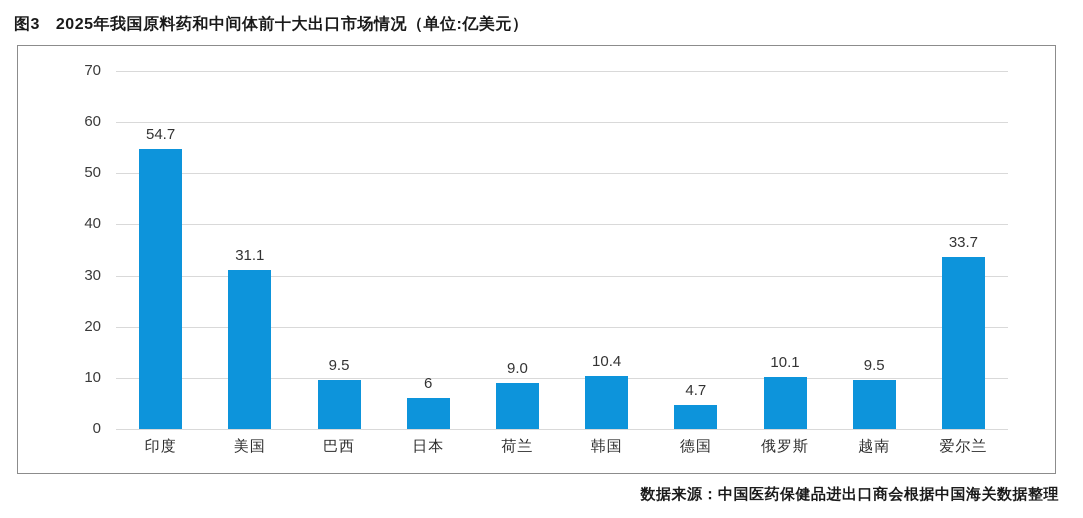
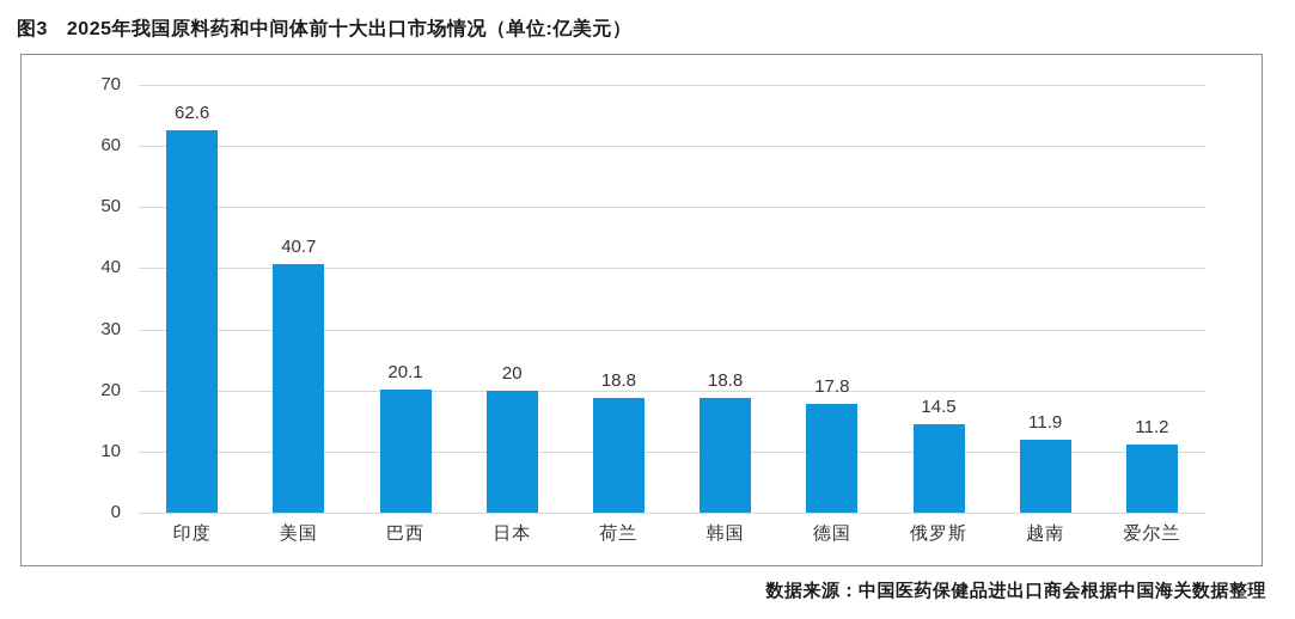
印度: 54.7 -> 62.6
美国: 31.1 -> 40.7
巴西: 9.5 -> 20.1
日本: 6 -> 20
荷兰: 9.0 -> 18.8
韩国: 10.4 -> 18.8
德国: 4.7 -> 17.8
俄罗斯: 10.1 -> 14.5
越南: 9.5 -> 11.9
爱尔兰: 33.7 -> 11.2
